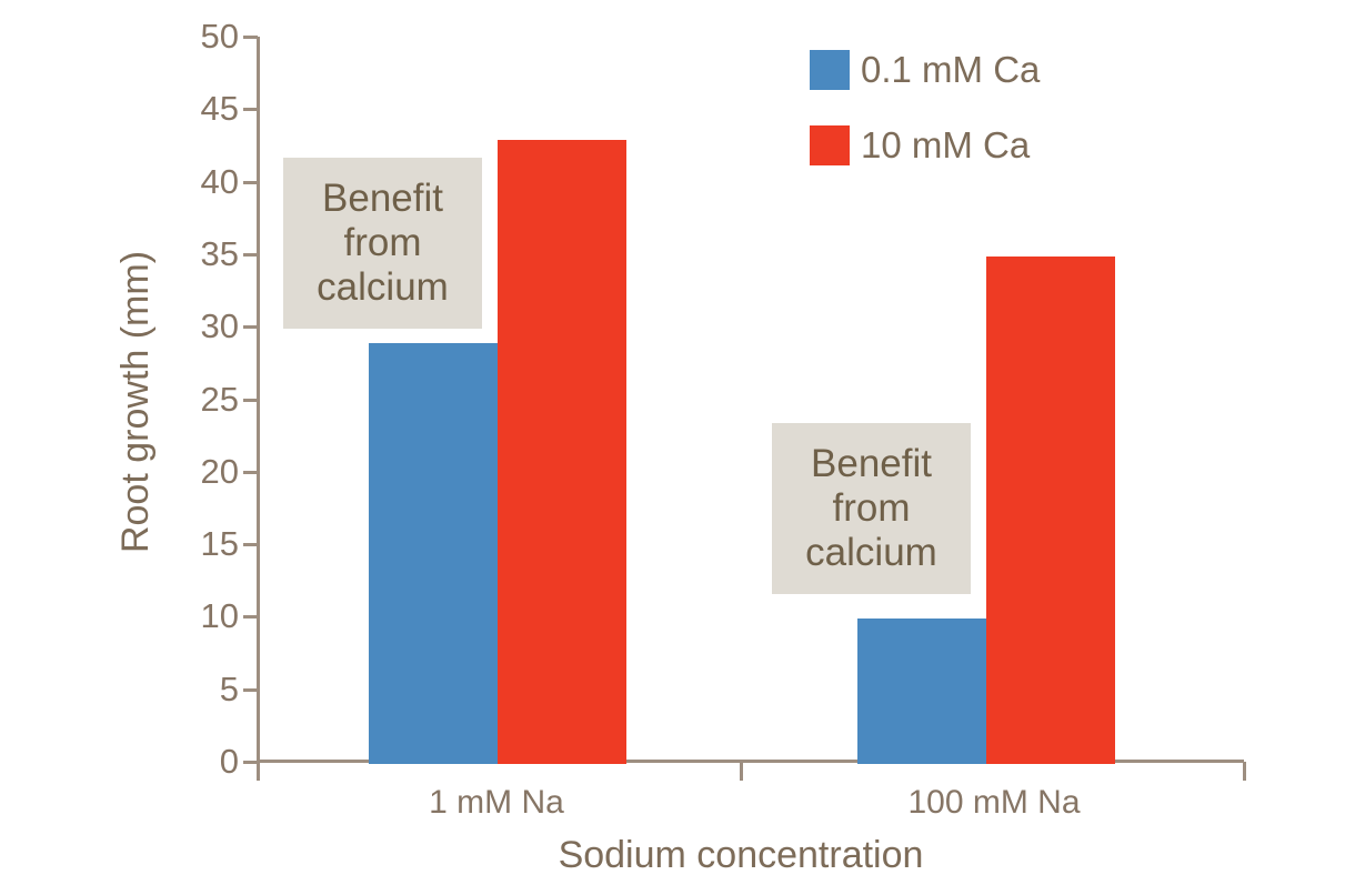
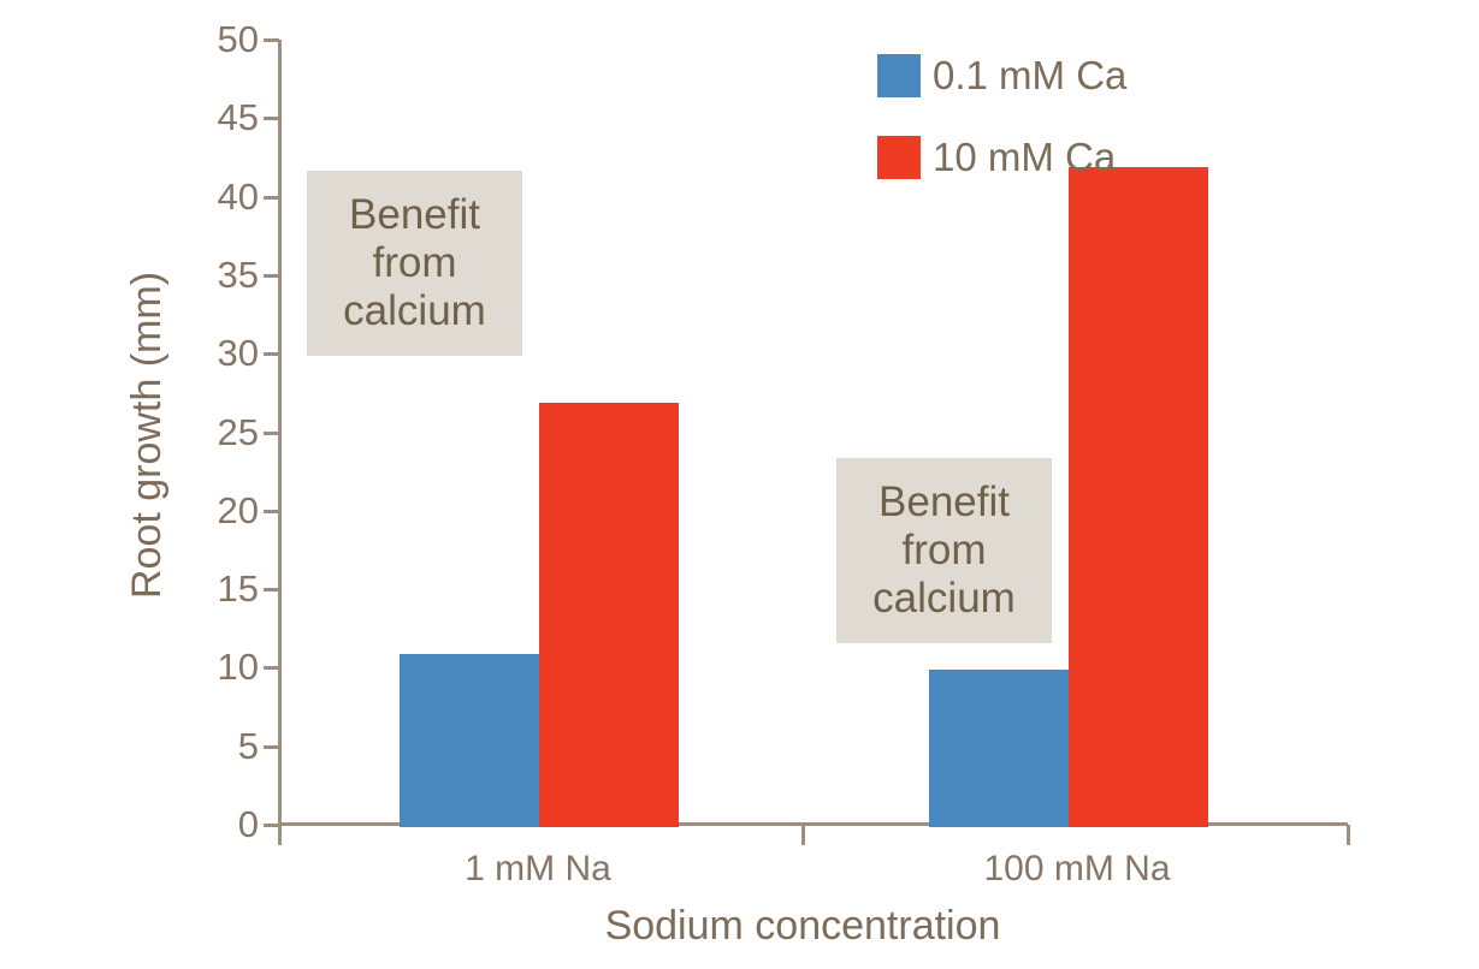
0.1 mM Ca/1 mM Na: 29 -> 11
10 mM Ca/1 mM Na: 43 -> 27
10 mM Ca/100 mM Na: 35 -> 42
